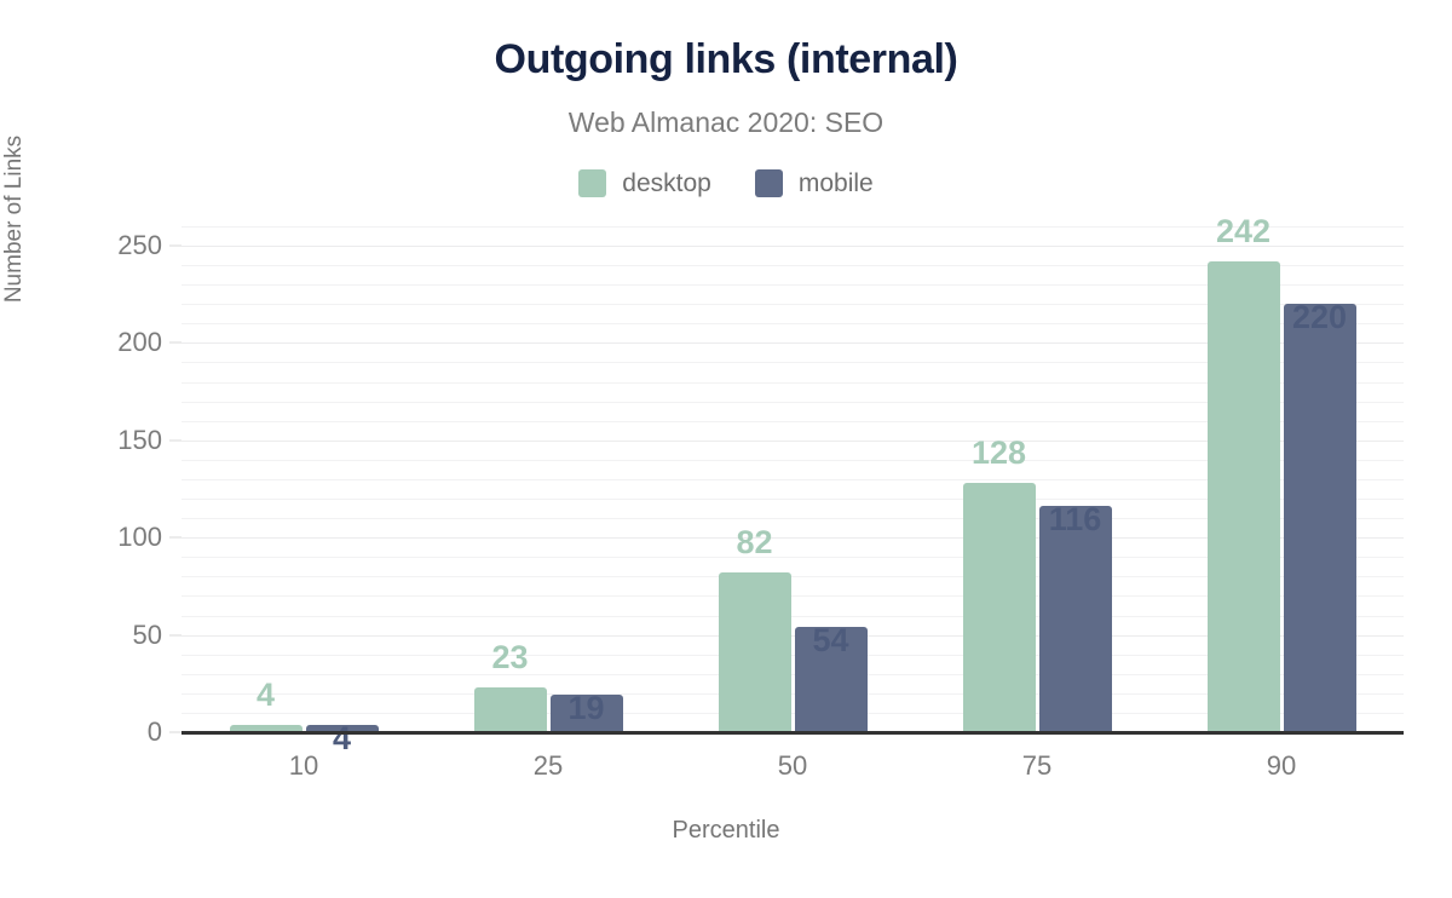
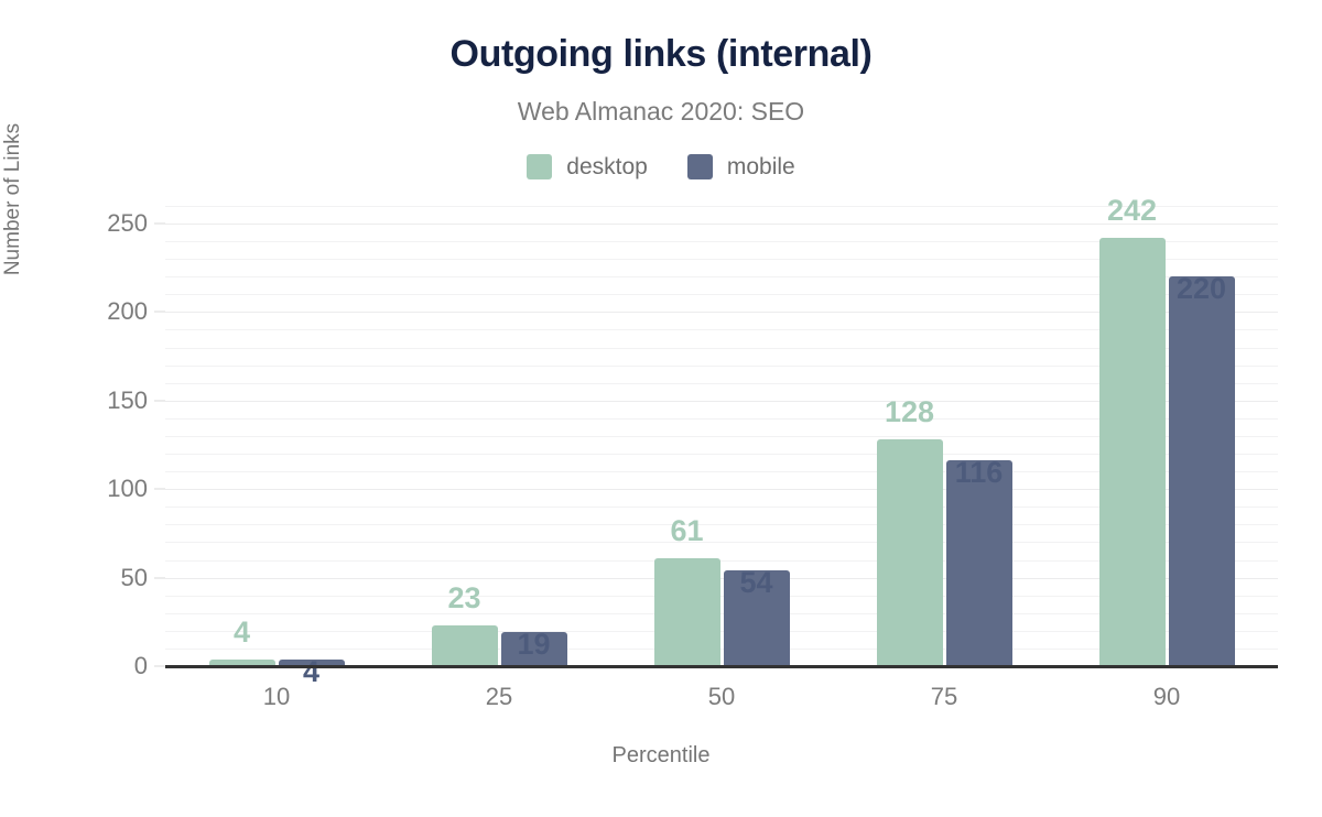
desktop/50: 82 -> 61
